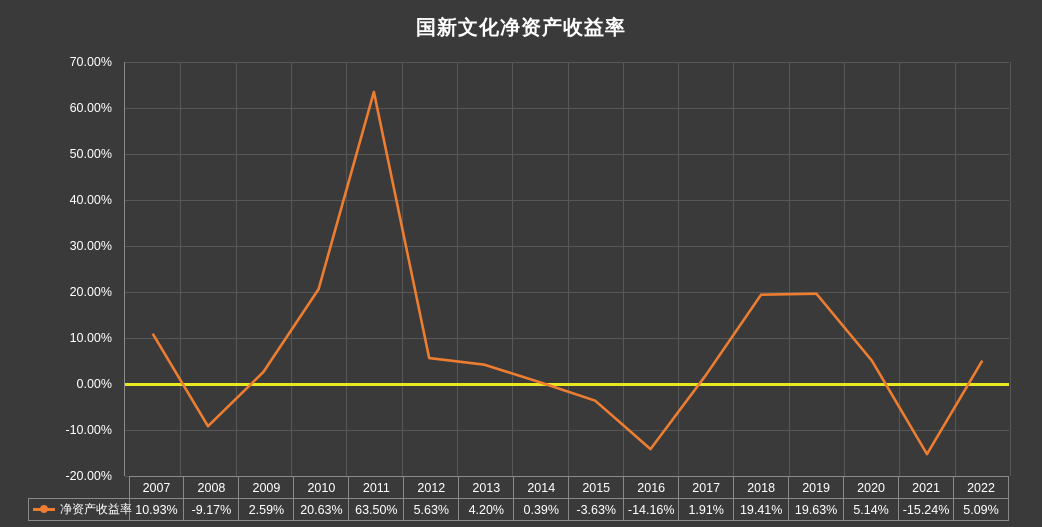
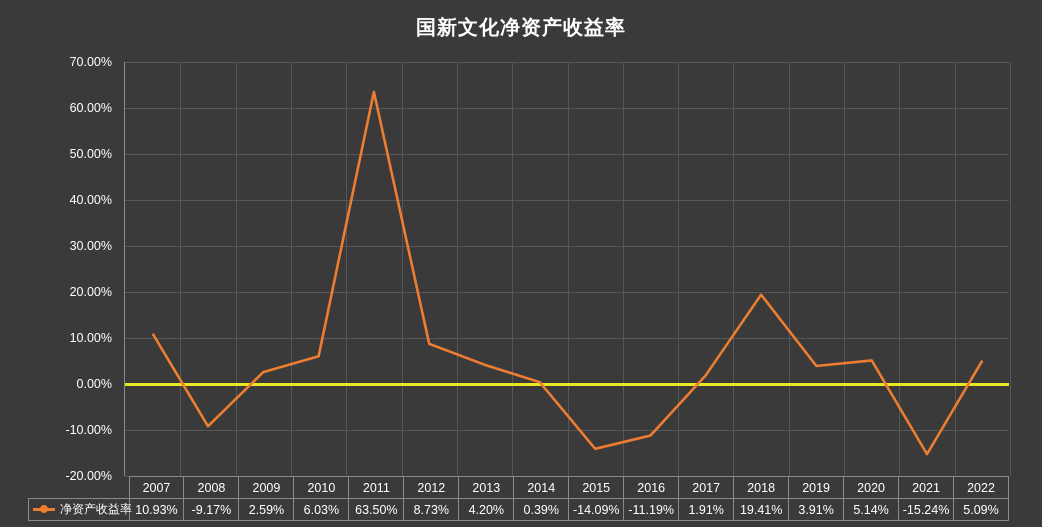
2010: 20.63% -> 6.03%
2012: 5.63% -> 8.73%
2015: -3.63% -> -14.09%
2016: -14.16% -> -11.19%
2019: 19.63% -> 3.91%
